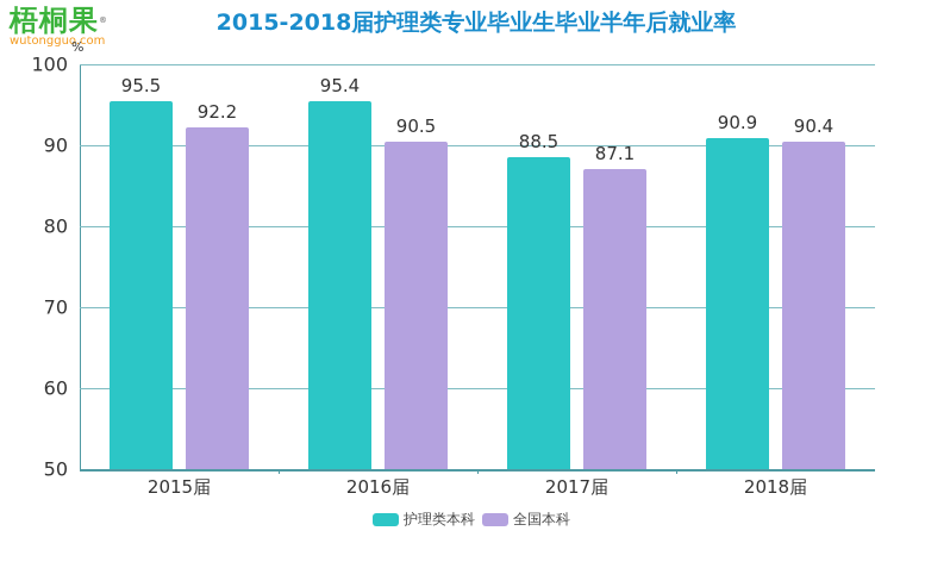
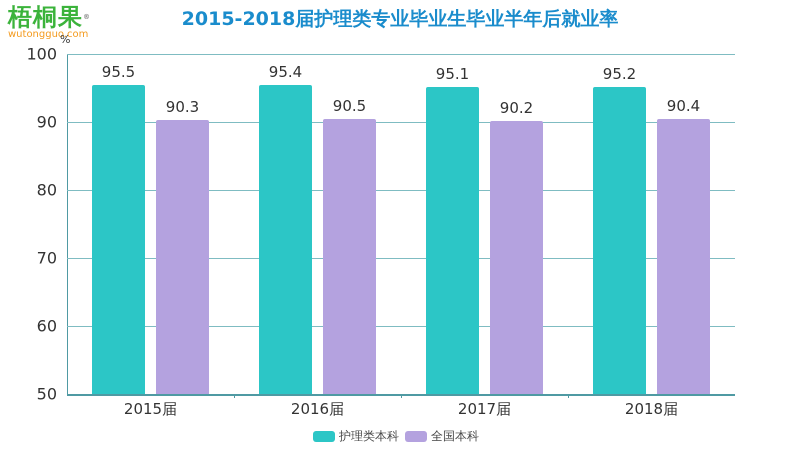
全国本科/2015届: 92.2 -> 90.3
护理类本科/2017届: 88.5 -> 95.1
全国本科/2017届: 87.1 -> 90.2
护理类本科/2018届: 90.9 -> 95.2
